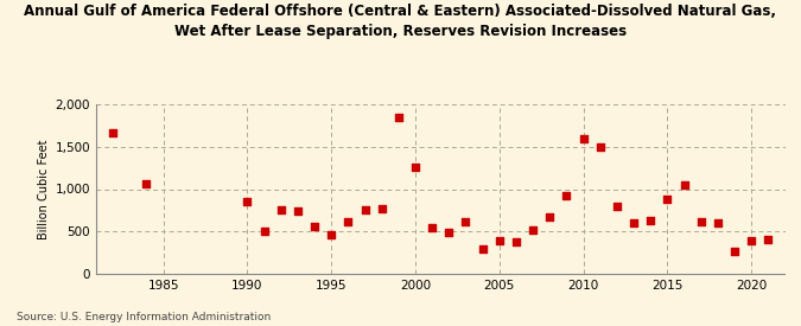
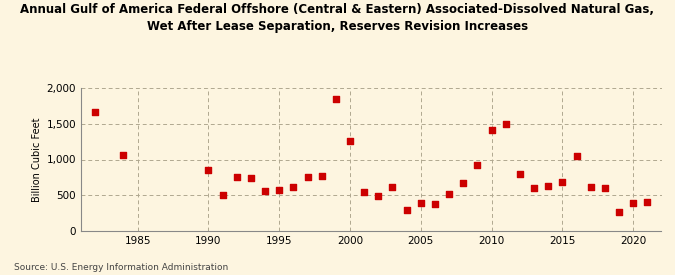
1995: 460 -> 580
2010: 1,600 -> 1,420
2015: 880 -> 680
